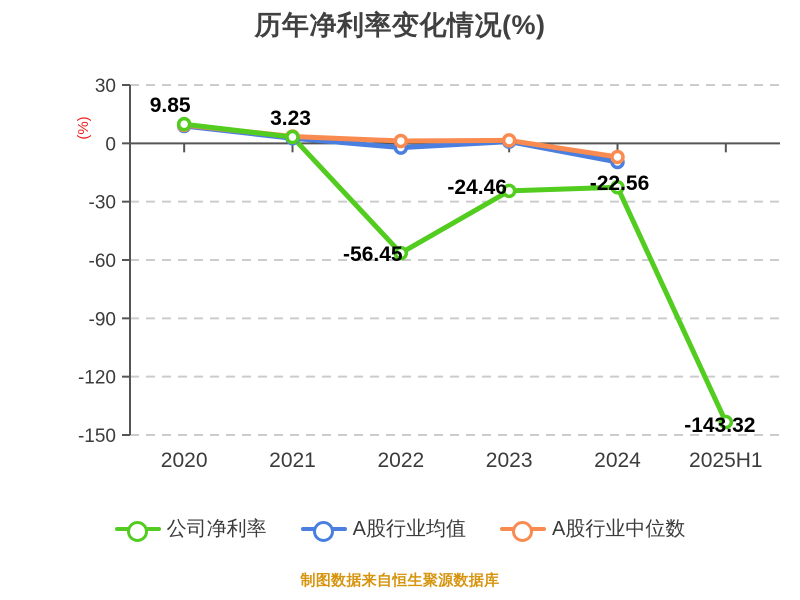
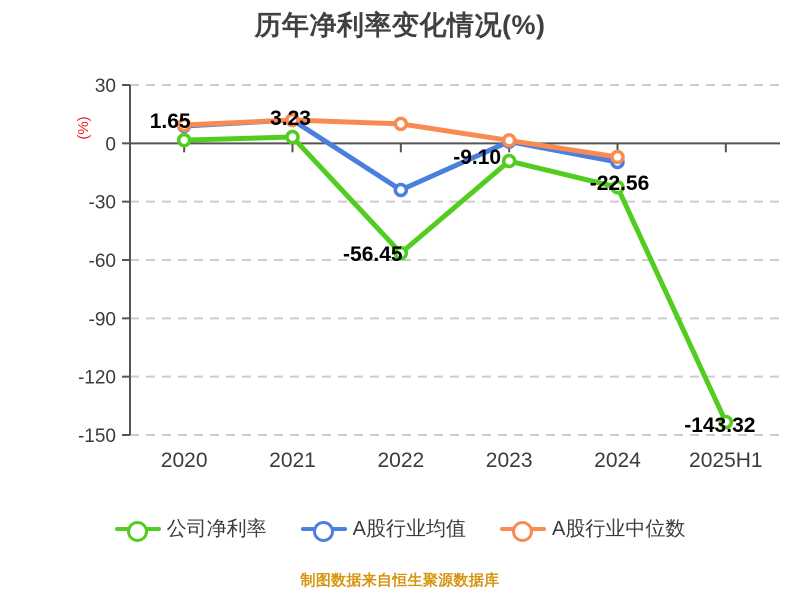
公司净利率/2020: 9.85 -> 1.65
A股行业均值/2021: 3 -> 12
A股行业中位数/2021: 4 -> 12
A股行业均值/2022: -2 -> -24
A股行业中位数/2022: 1 -> 10
公司净利率/2023: -24.46 -> -9.10
